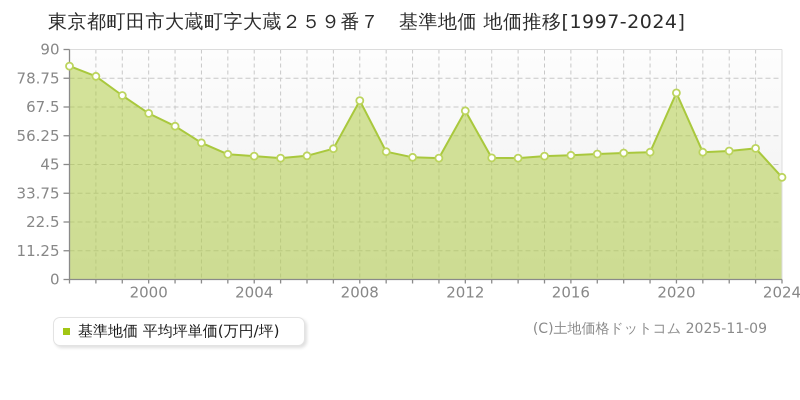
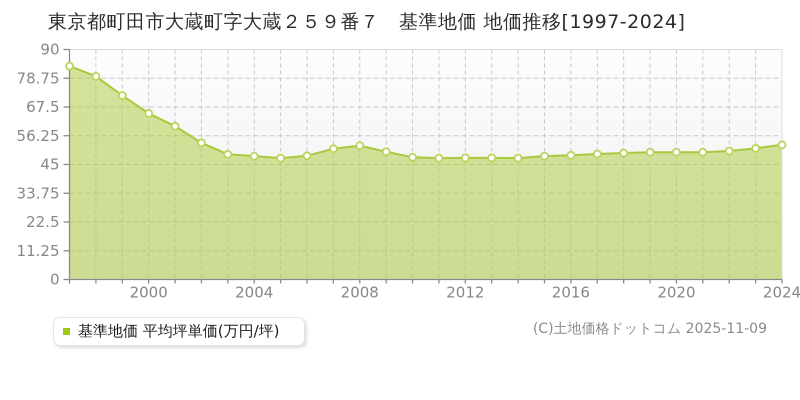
2008: 70 -> 52
2012: 66 -> 48
2020: 73 -> 50
2024: 40 -> 53
